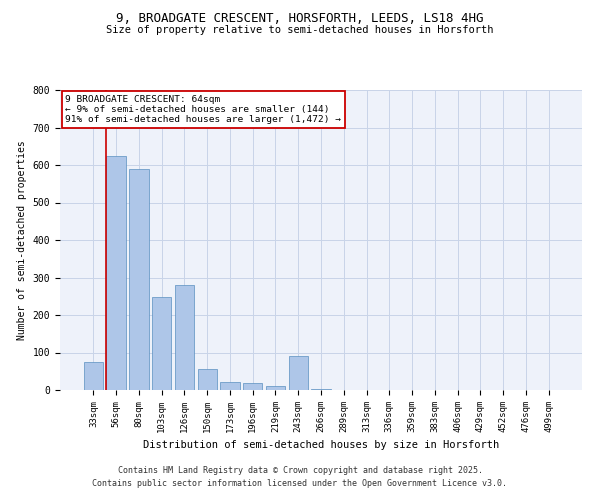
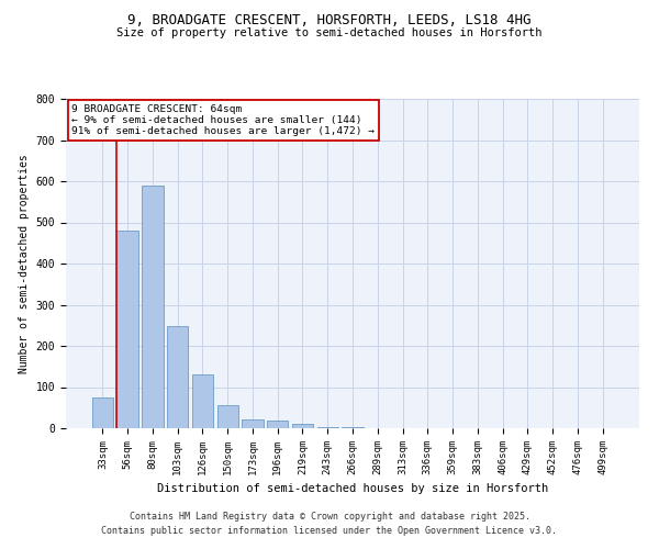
56sqm: 625 -> 480
126sqm: 280 -> 130
243sqm: 90 -> 4
